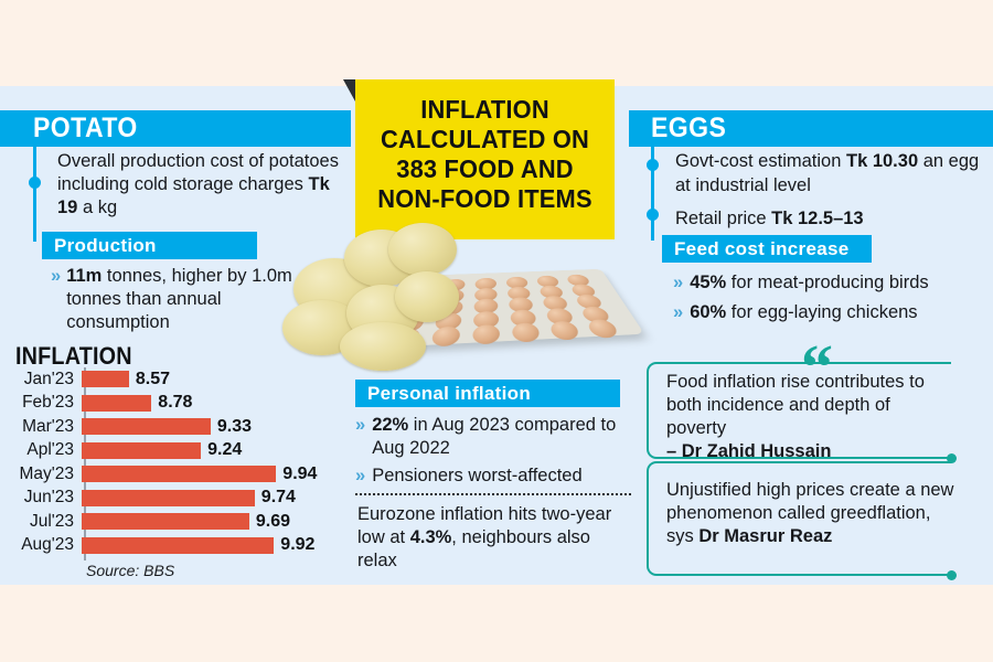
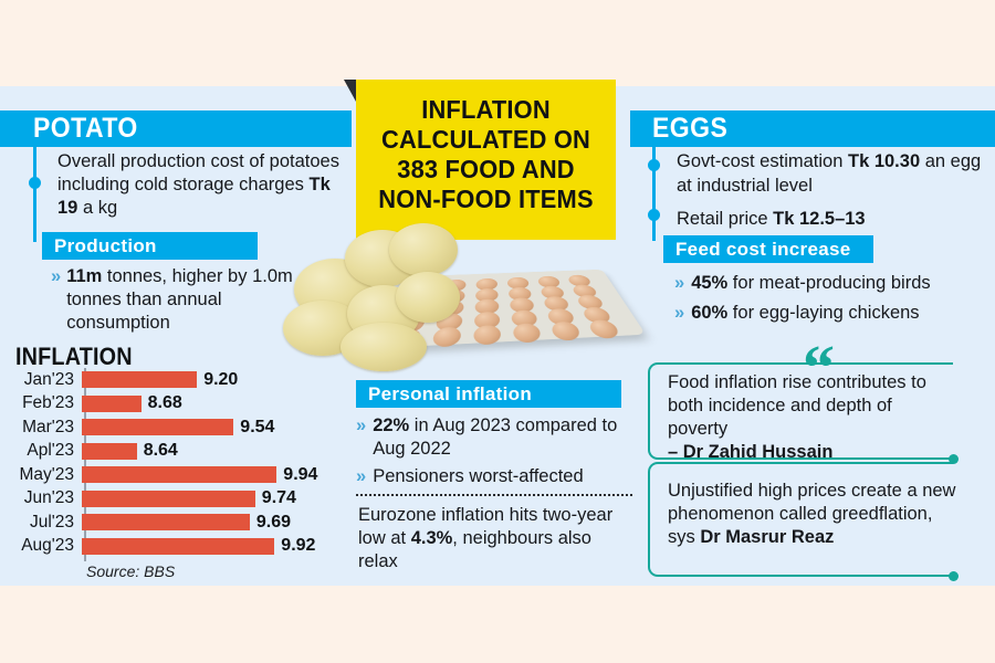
Jan'23: 8.57 -> 9.20
Feb'23: 8.78 -> 8.68
Mar'23: 9.33 -> 9.54
Apl'23: 9.24 -> 8.64
